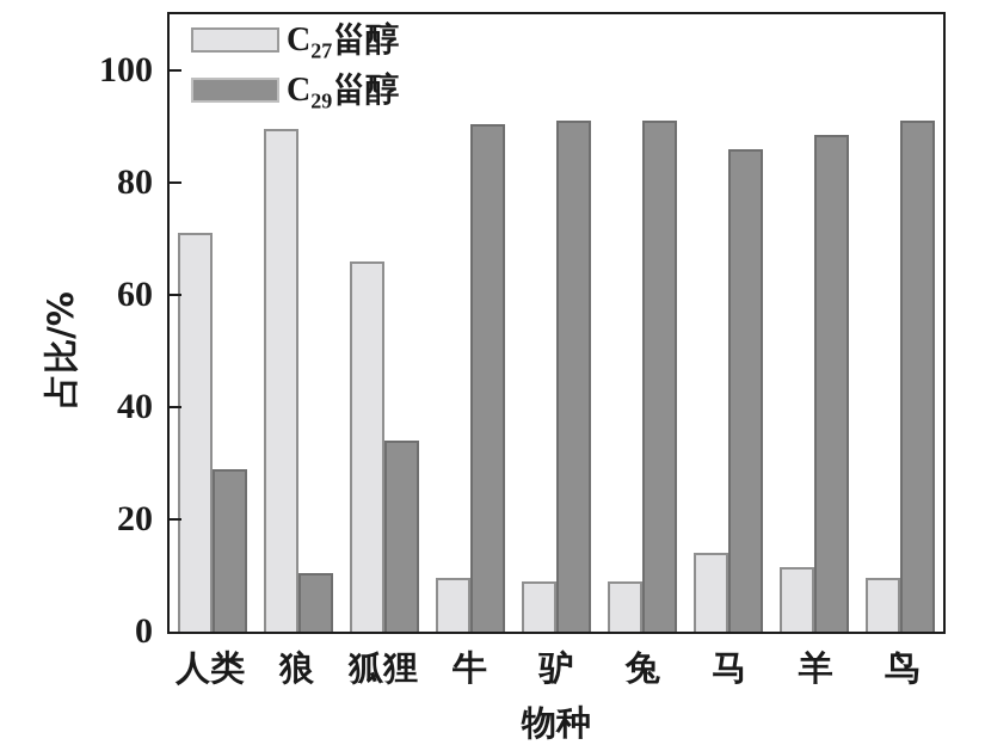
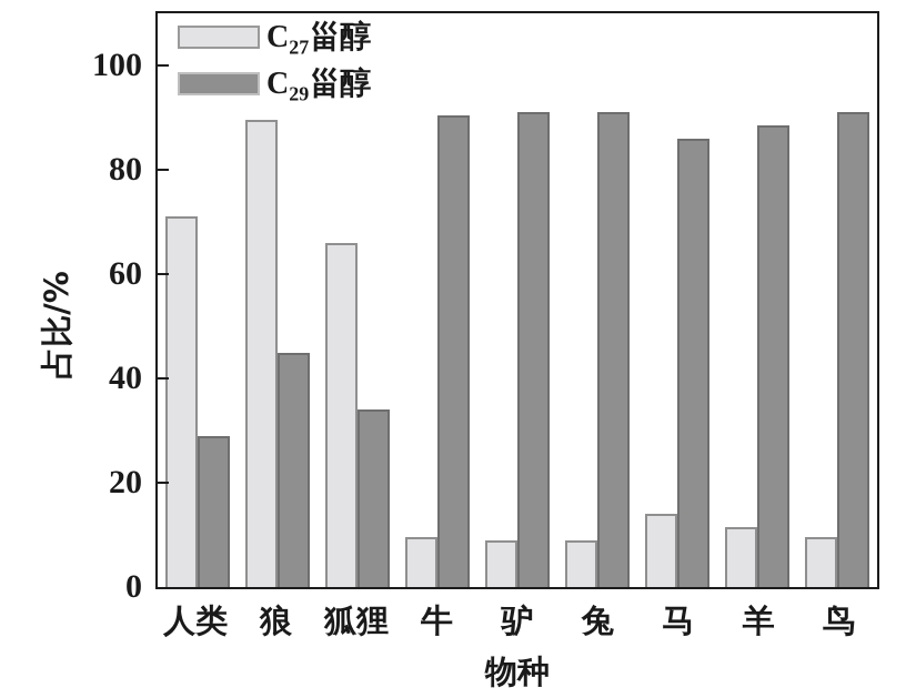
C29甾醇/狼: 10 -> 45
